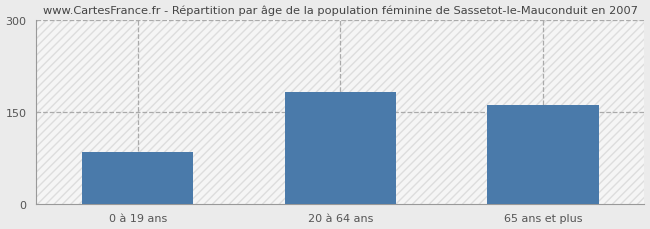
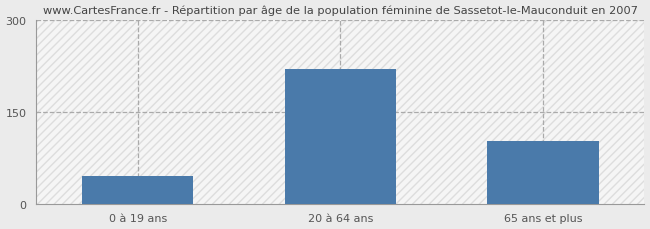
0 à 19 ans: 85 -> 46
20 à 64 ans: 183 -> 220
65 ans et plus: 162 -> 102
